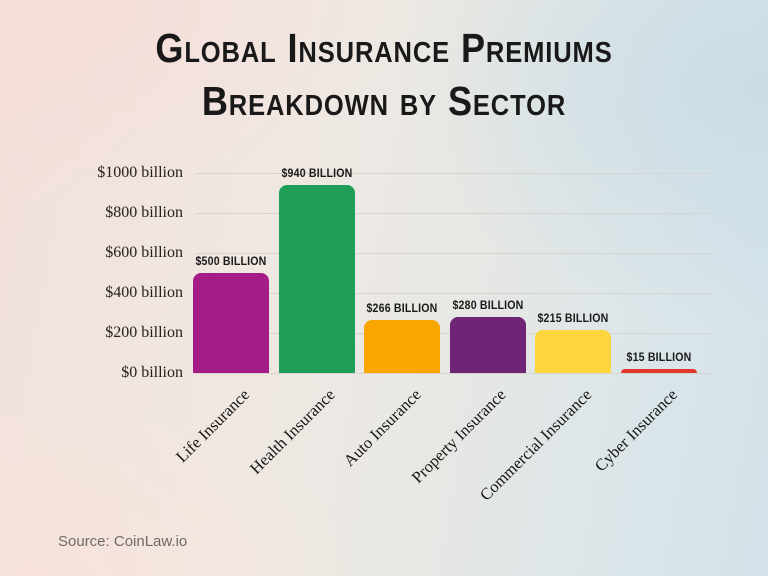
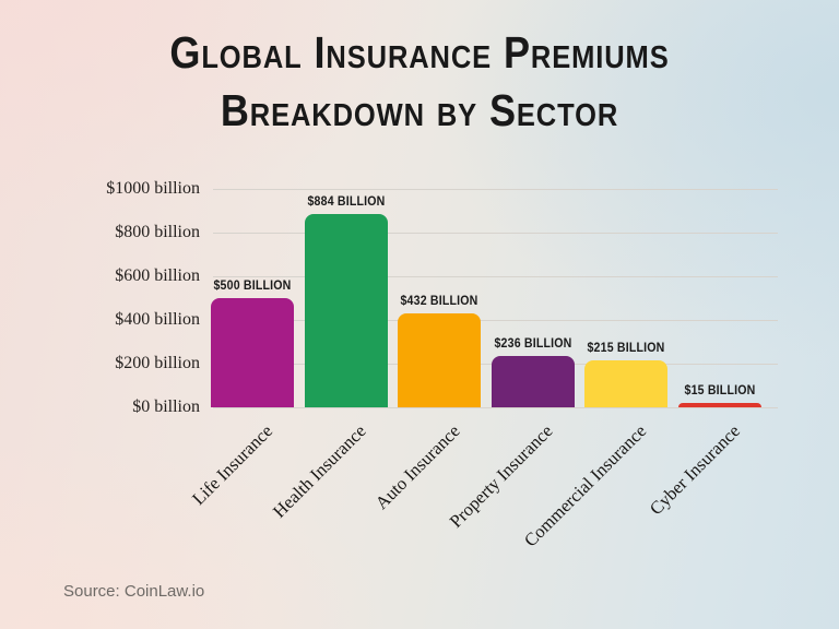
Health Insurance: $940 -> $884
Auto Insurance: $266 -> $432
Property Insurance: $280 -> $236
